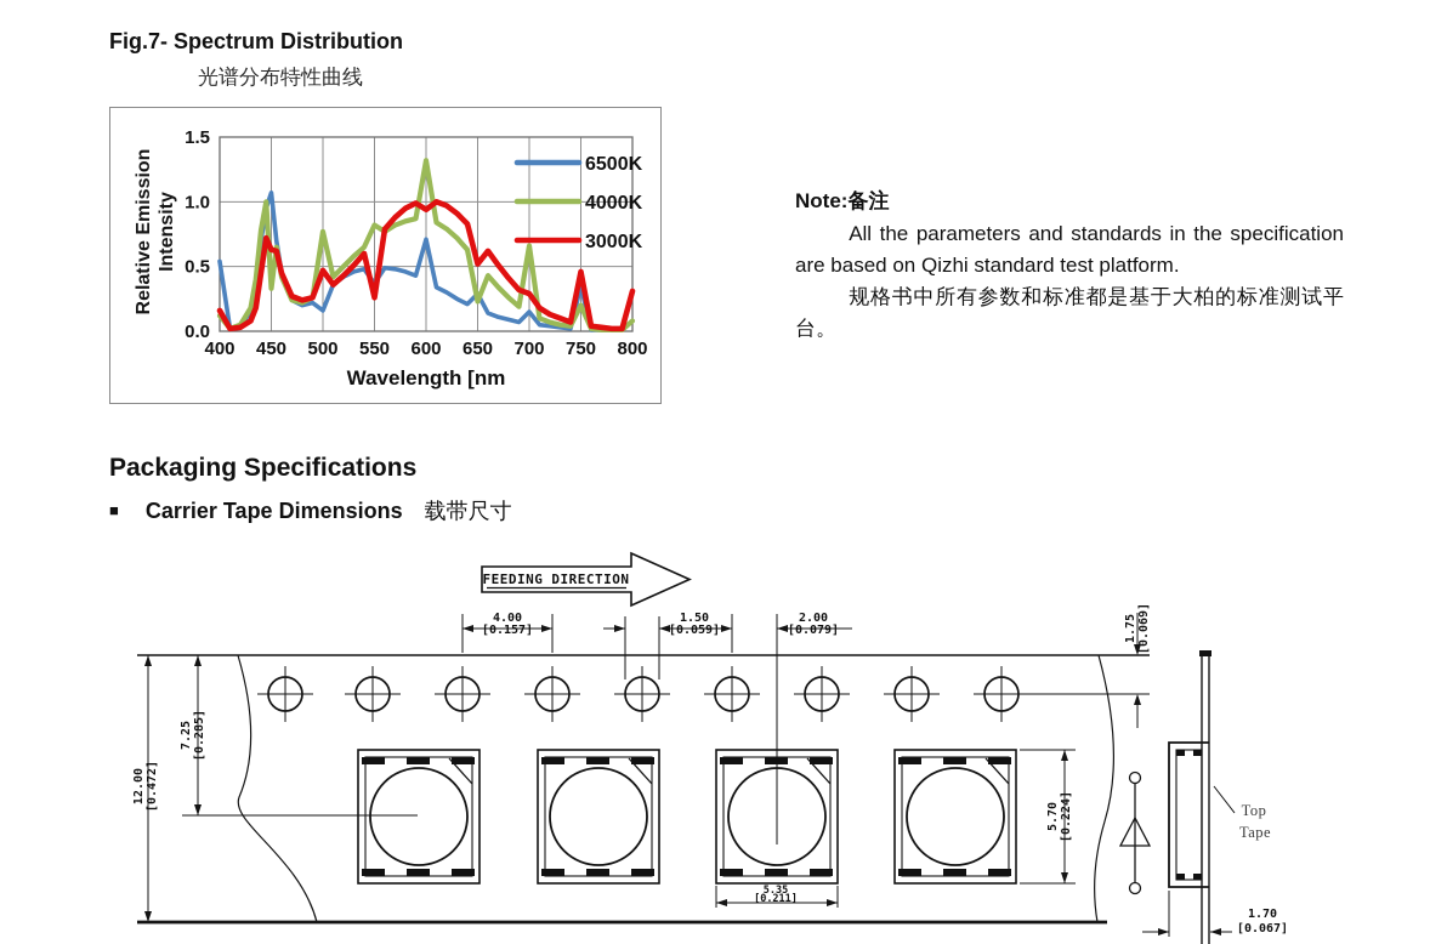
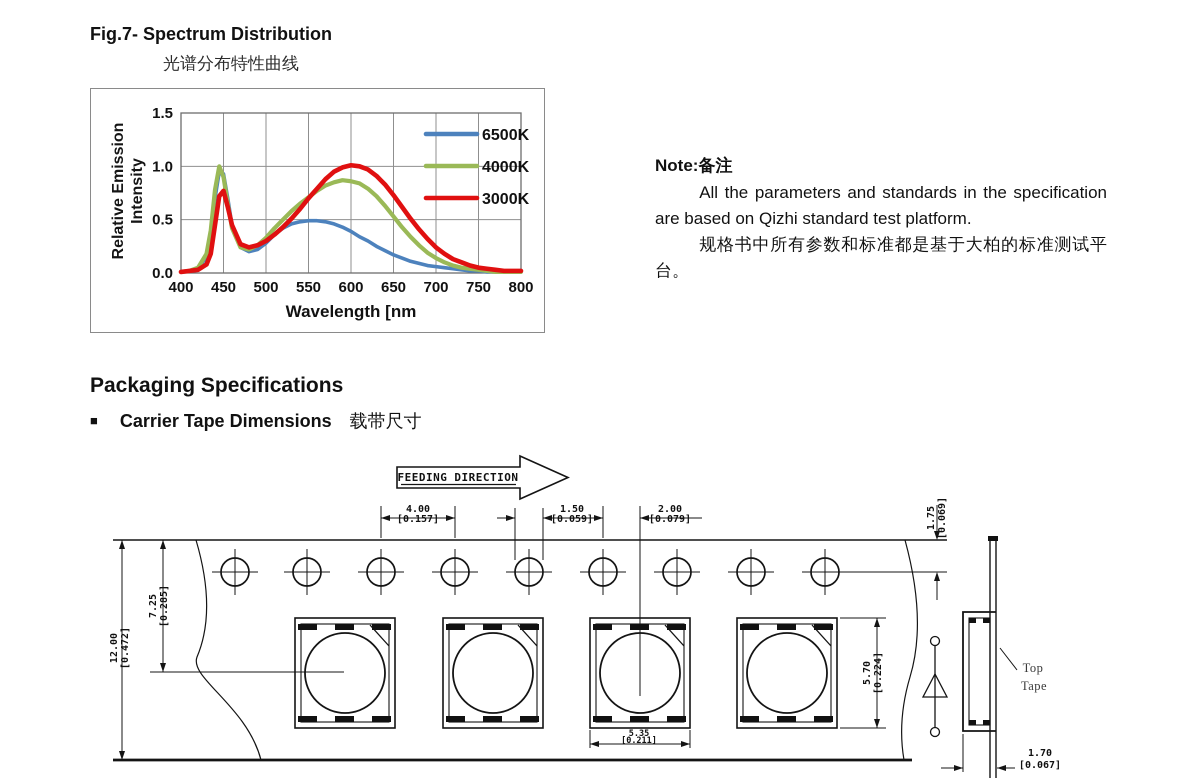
6500K/400: 0.54 -> 0.01
4000K/400: 0.12 -> 0.01
3000K/400: 0.16 -> 0.01
6500K/450: 1.07 -> 0.93
4000K/450: 0.33 -> 0.90
3000K/450: 0.63 -> 0.77
6500K/500: 0.16 -> 0.28
4000K/500: 0.77 -> 0.33
3000K/500: 0.47 -> 0.30
6500K/550: 0.37 -> 0.49
4000K/550: 0.82 -> 0.71
3000K/550: 0.26 -> 0.70
6500K/600: 0.71 -> 0.39
4000K/600: 1.32 -> 0.86
3000K/600: 0.94 -> 1.01
6500K/650: 0.29 -> 0.17
4000K/650: 0.23 -> 0.53
3000K/650: 0.52 -> 0.73
6500K/700: 0.15 -> 0.06
4000K/700: 0.66 -> 0.14
3000K/700: 0.29 -> 0.24
6500K/750: 0.35 -> 0.02
4000K/750: 0.20 -> 0.03
3000K/750: 0.46 -> 0.05
6500K/800: 0.30 -> 0.01
4000K/800: 0.08 -> 0.01
3000K/800: 0.31 -> 0.02
